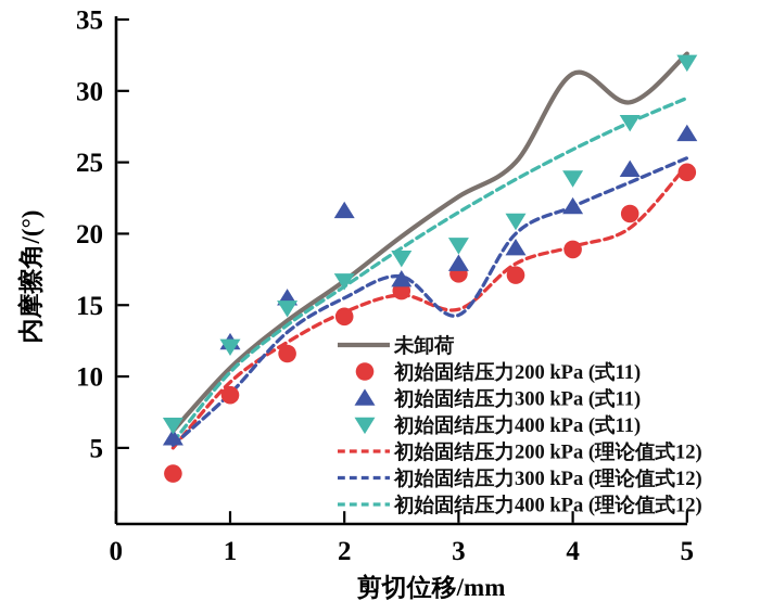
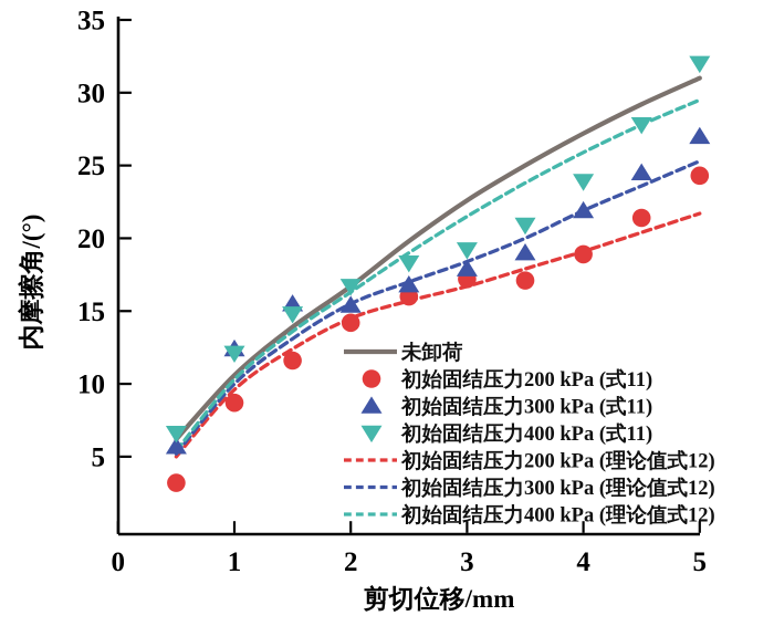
初始固结压力300 kPa (理论值式12)/1: 8.8 -> 10.0
初始固结压力300 kPa (式11)/2: 21.6 -> 15.4
初始固结压力200 kPa (理论值式12)/3: 14.7 -> 16.7
初始固结压力300 kPa (理论值式12)/3: 14.3 -> 18.4
未卸荷/4: 31.2 -> 27.2
未卸荷/5: 32.6 -> 31.0
初始固结压力200 kPa (理论值式12)/5: 24.8 -> 21.7
